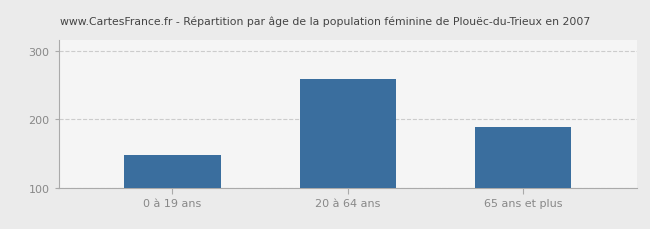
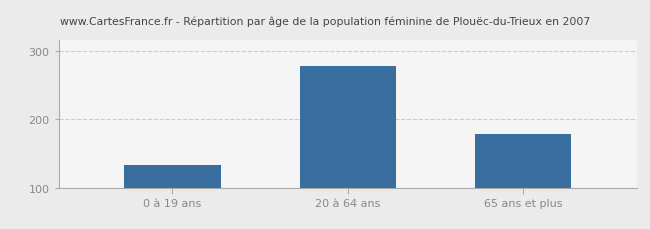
0 à 19 ans: 148 -> 133
20 à 64 ans: 258 -> 278
65 ans et plus: 188 -> 179
